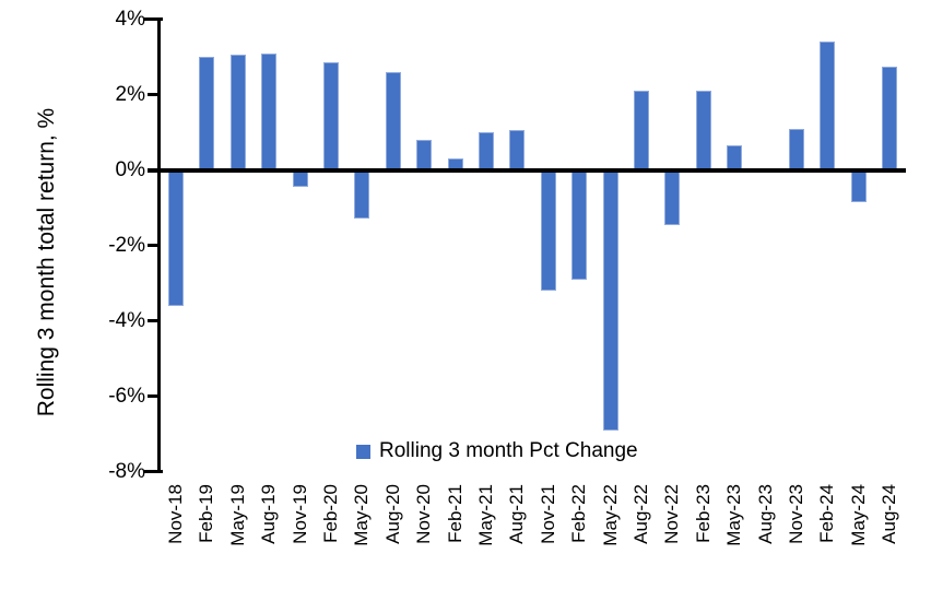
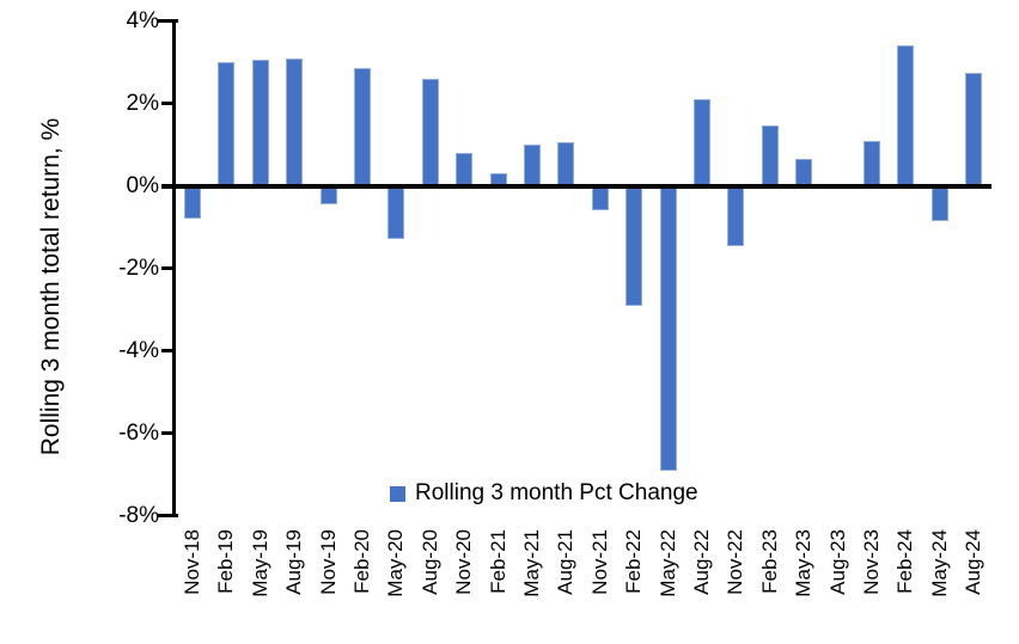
Nov-18: -3.6% -> -0.8%
Nov-21: -3.2% -> -0.6%
Feb-23: 2.1% -> 1.4%
